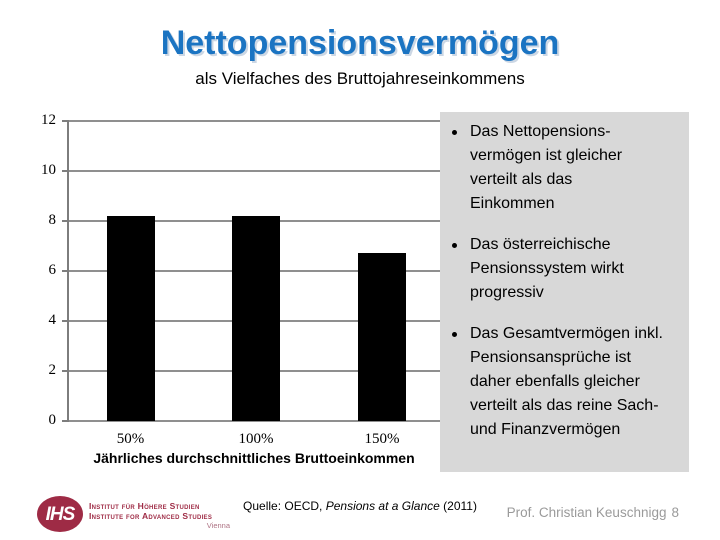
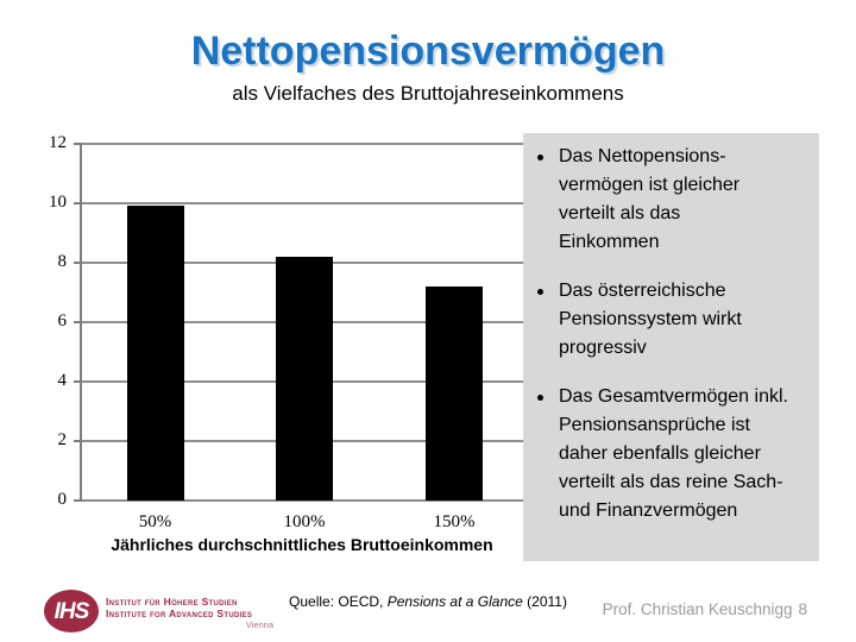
50%: 8.2 -> 9.9
150%: 6.7 -> 7.2
